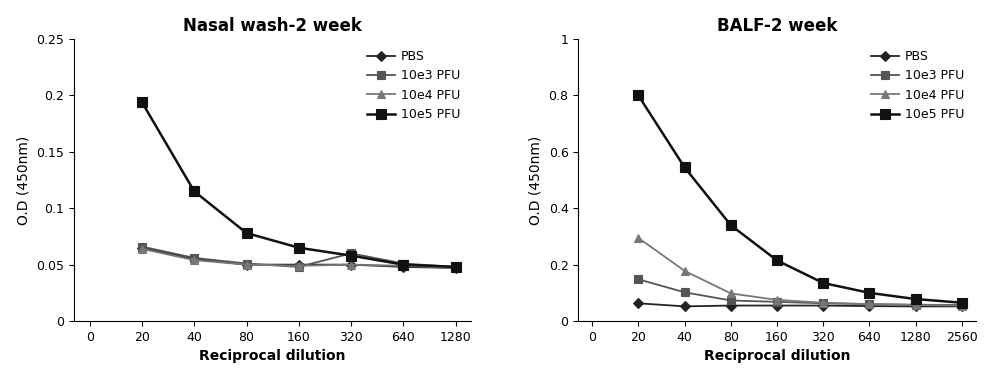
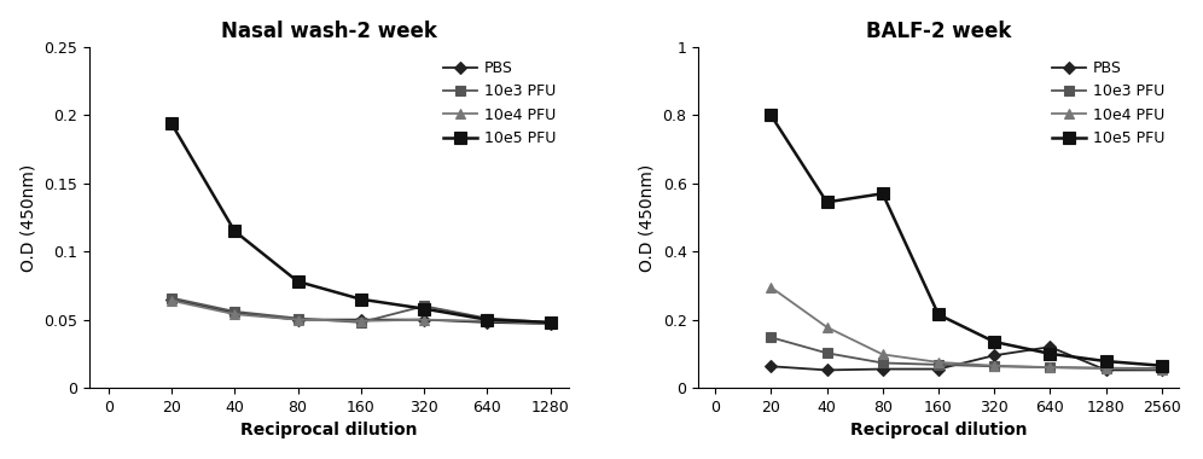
BALF-2 week/10e5 PFU/80: 0.340 -> 0.570
BALF-2 week/PBS/320: 0.055 -> 0.095
BALF-2 week/PBS/640: 0.053 -> 0.120
